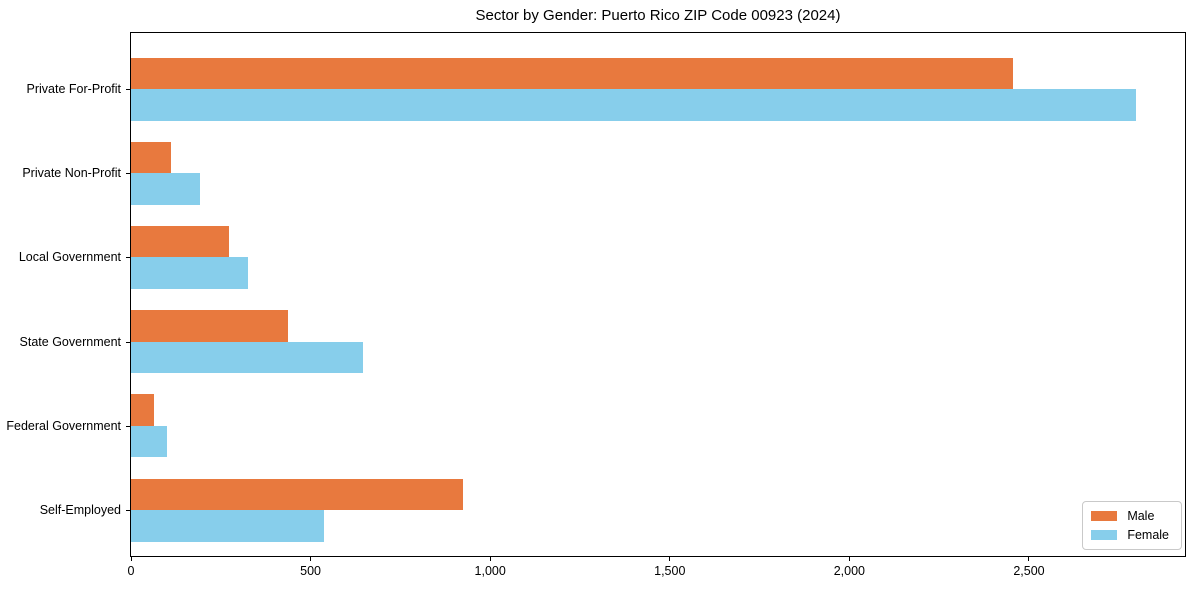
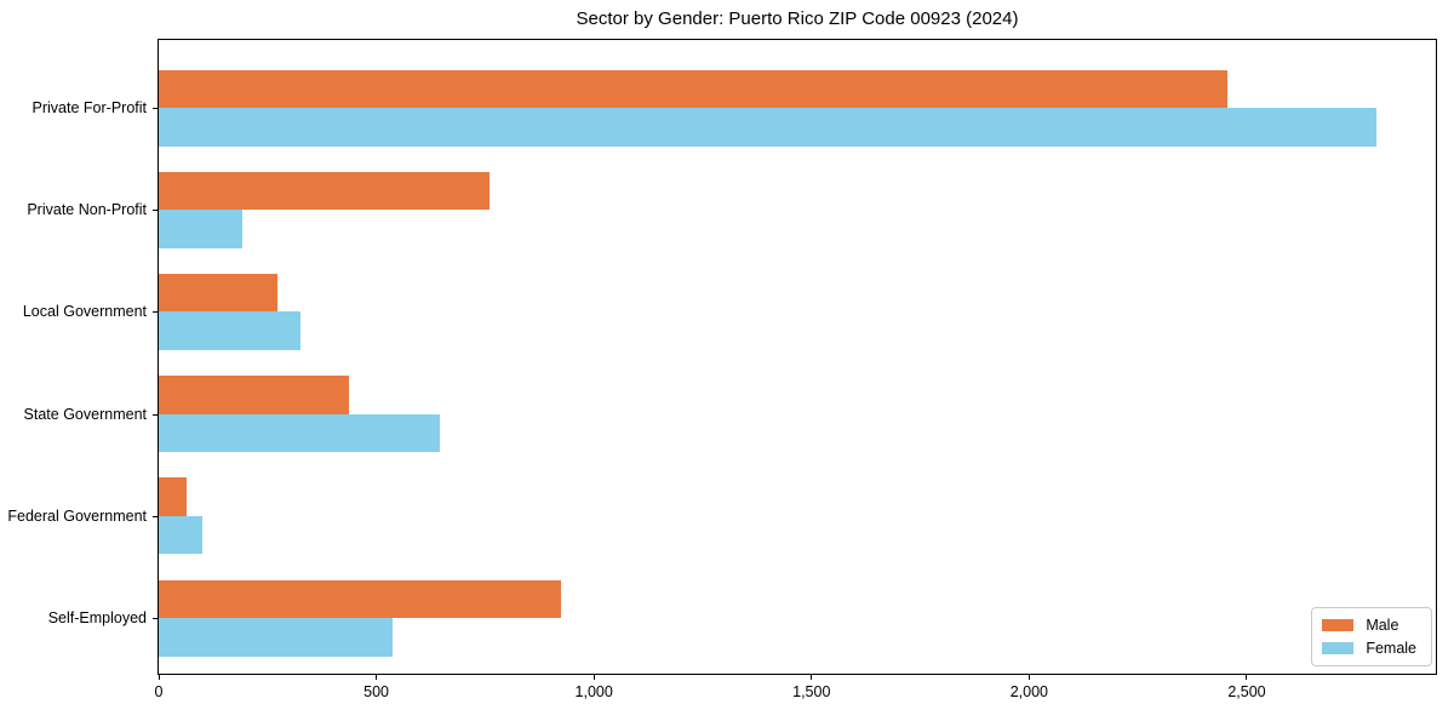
Male/Private Non-Profit: 110 -> 760
